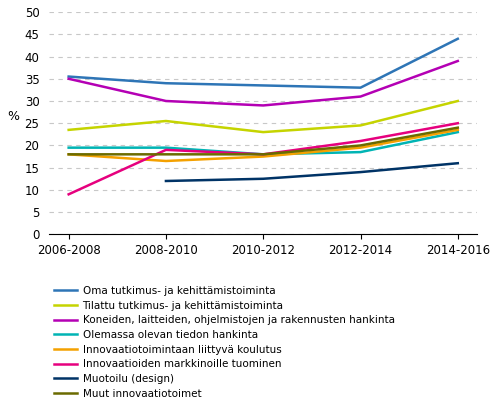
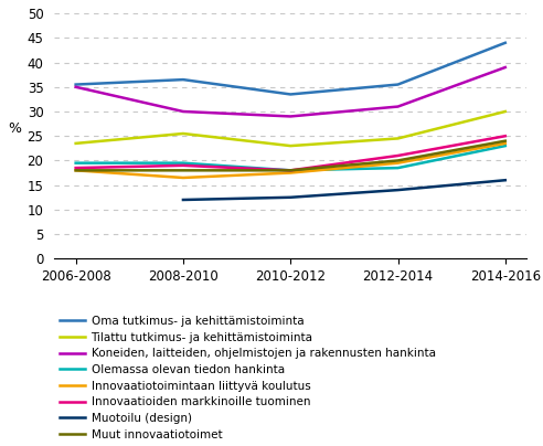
Innovaatioiden markkinoille tuominen/2006-2008: 9.0 -> 18.5
Oma tutkimus- ja kehittämistoiminta/2008-2010: 34.0 -> 36.5
Oma tutkimus- ja kehittämistoiminta/2012-2014: 33.0 -> 35.5
